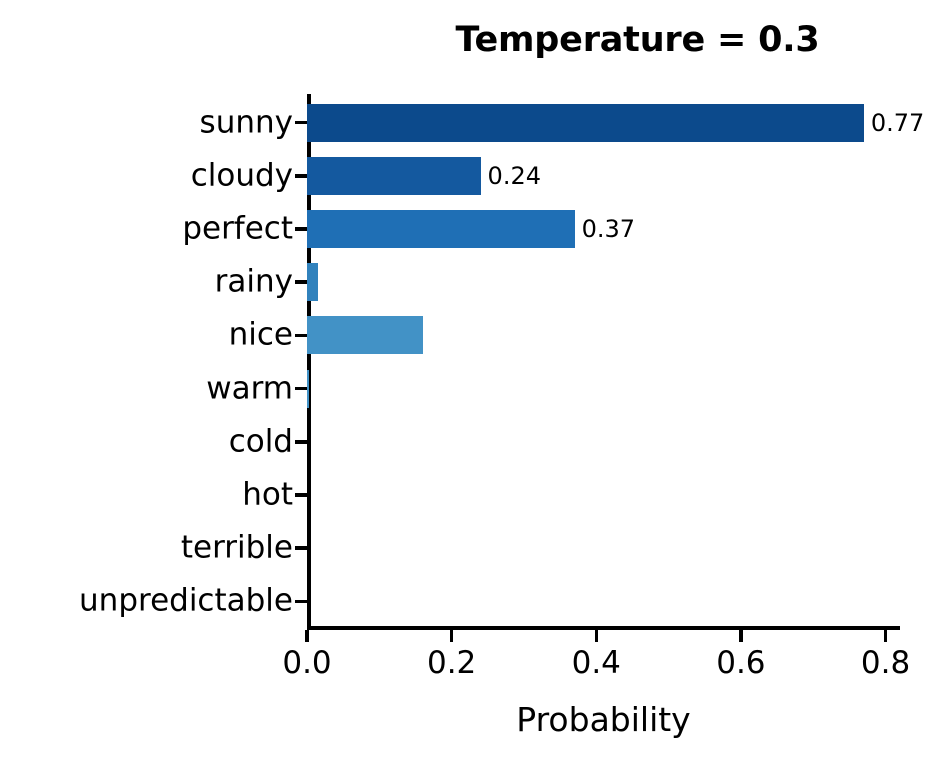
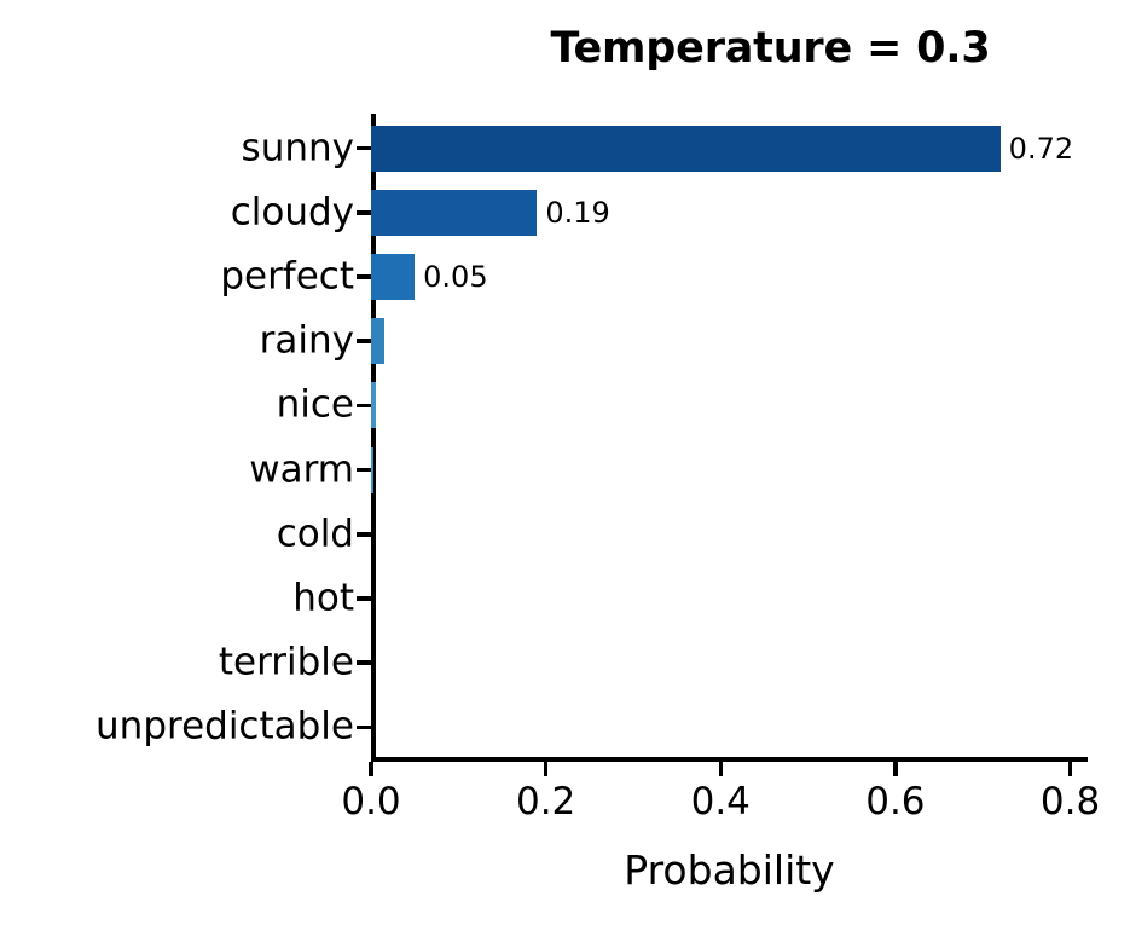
sunny: 0.77 -> 0.72
cloudy: 0.24 -> 0.19
perfect: 0.37 -> 0.05
nice: 0.16 -> 0.01
